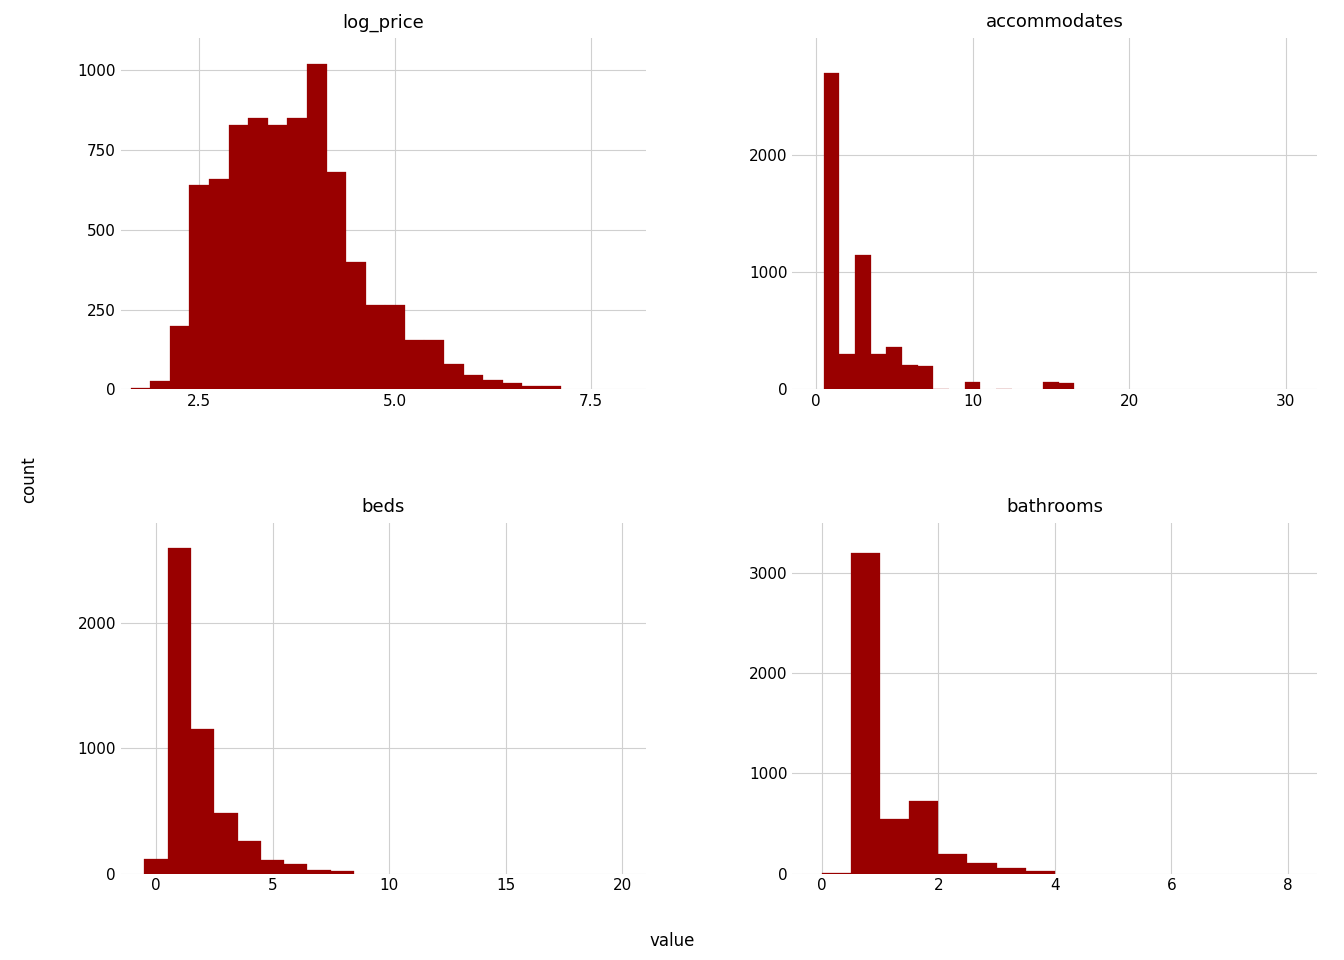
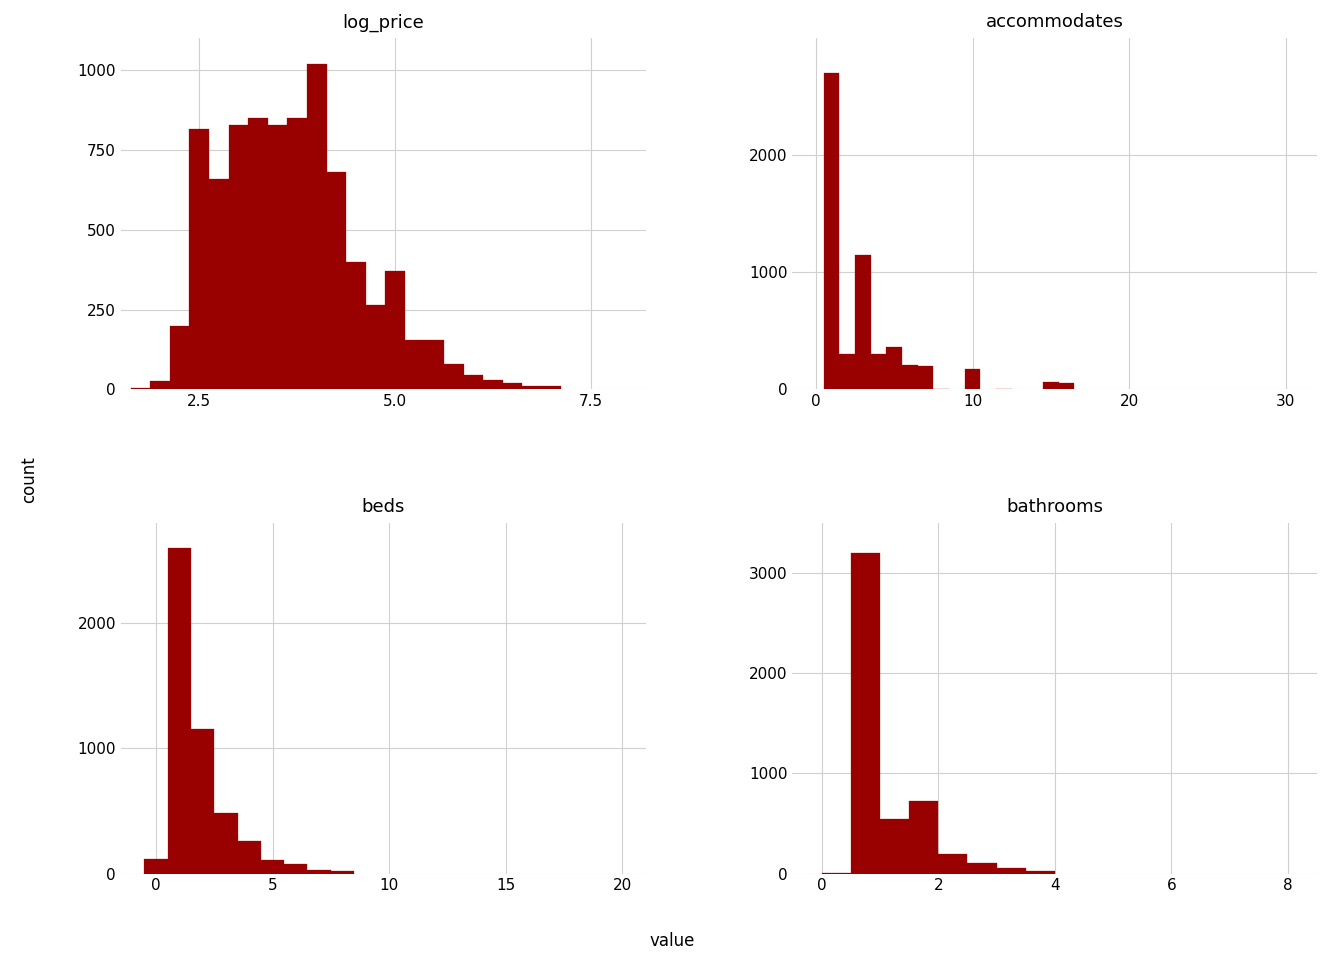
log_price/2.5: 640 -> 815
log_price/5.0: 265 -> 370
accommodates/10: 60 -> 170
